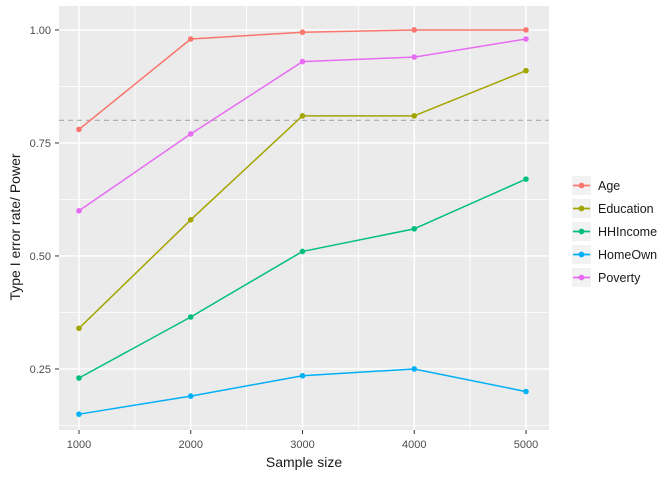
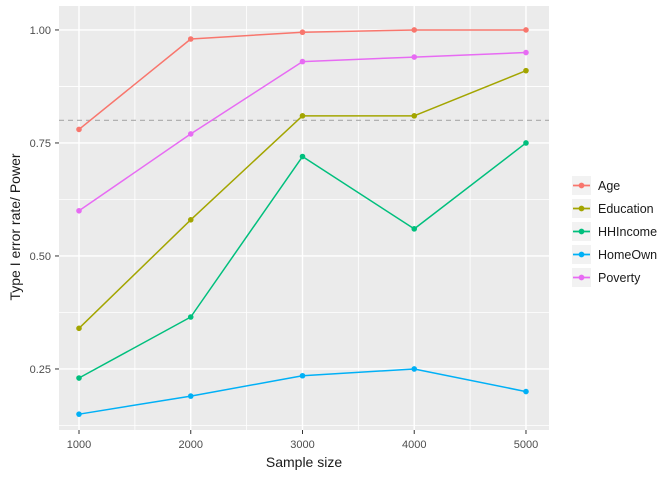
HHIncome/3000: 0.51 -> 0.72
HHIncome/5000: 0.67 -> 0.75
Poverty/5000: 0.98 -> 0.95
